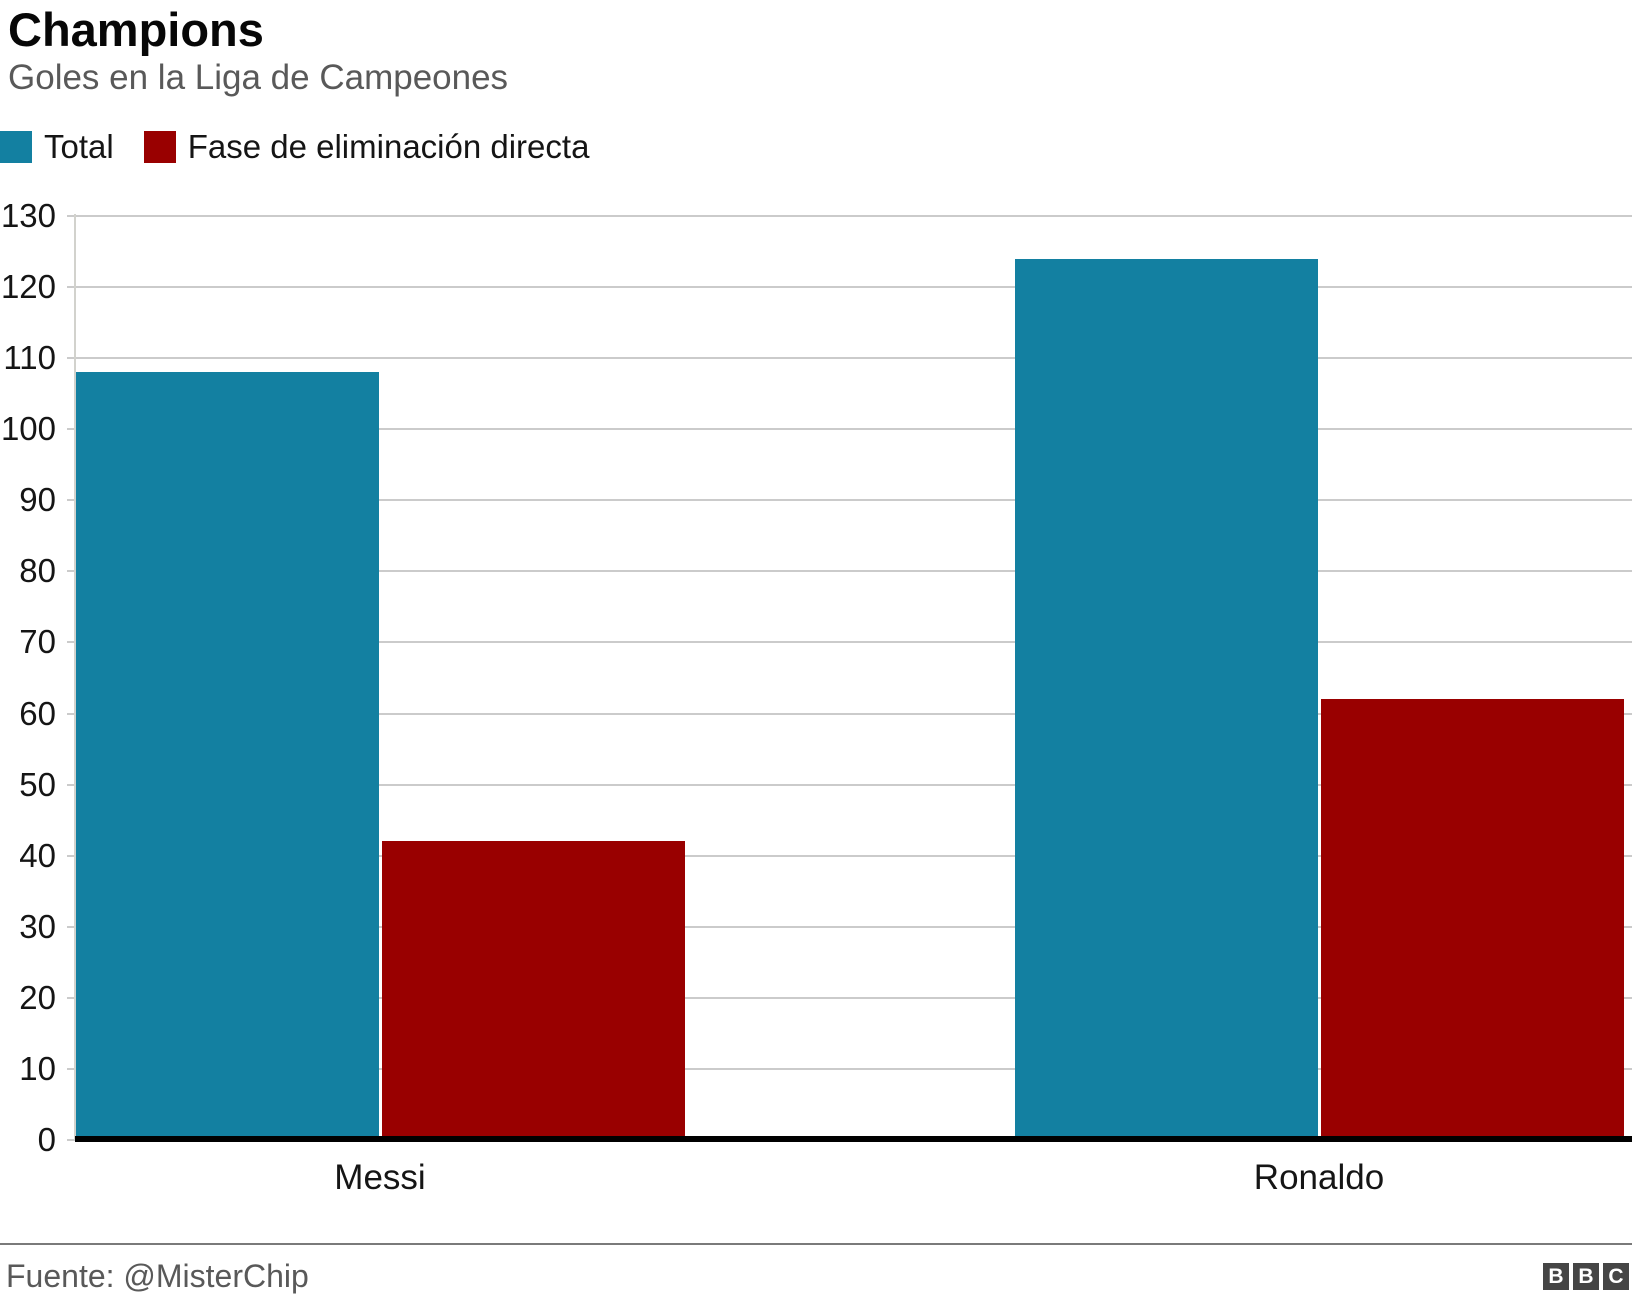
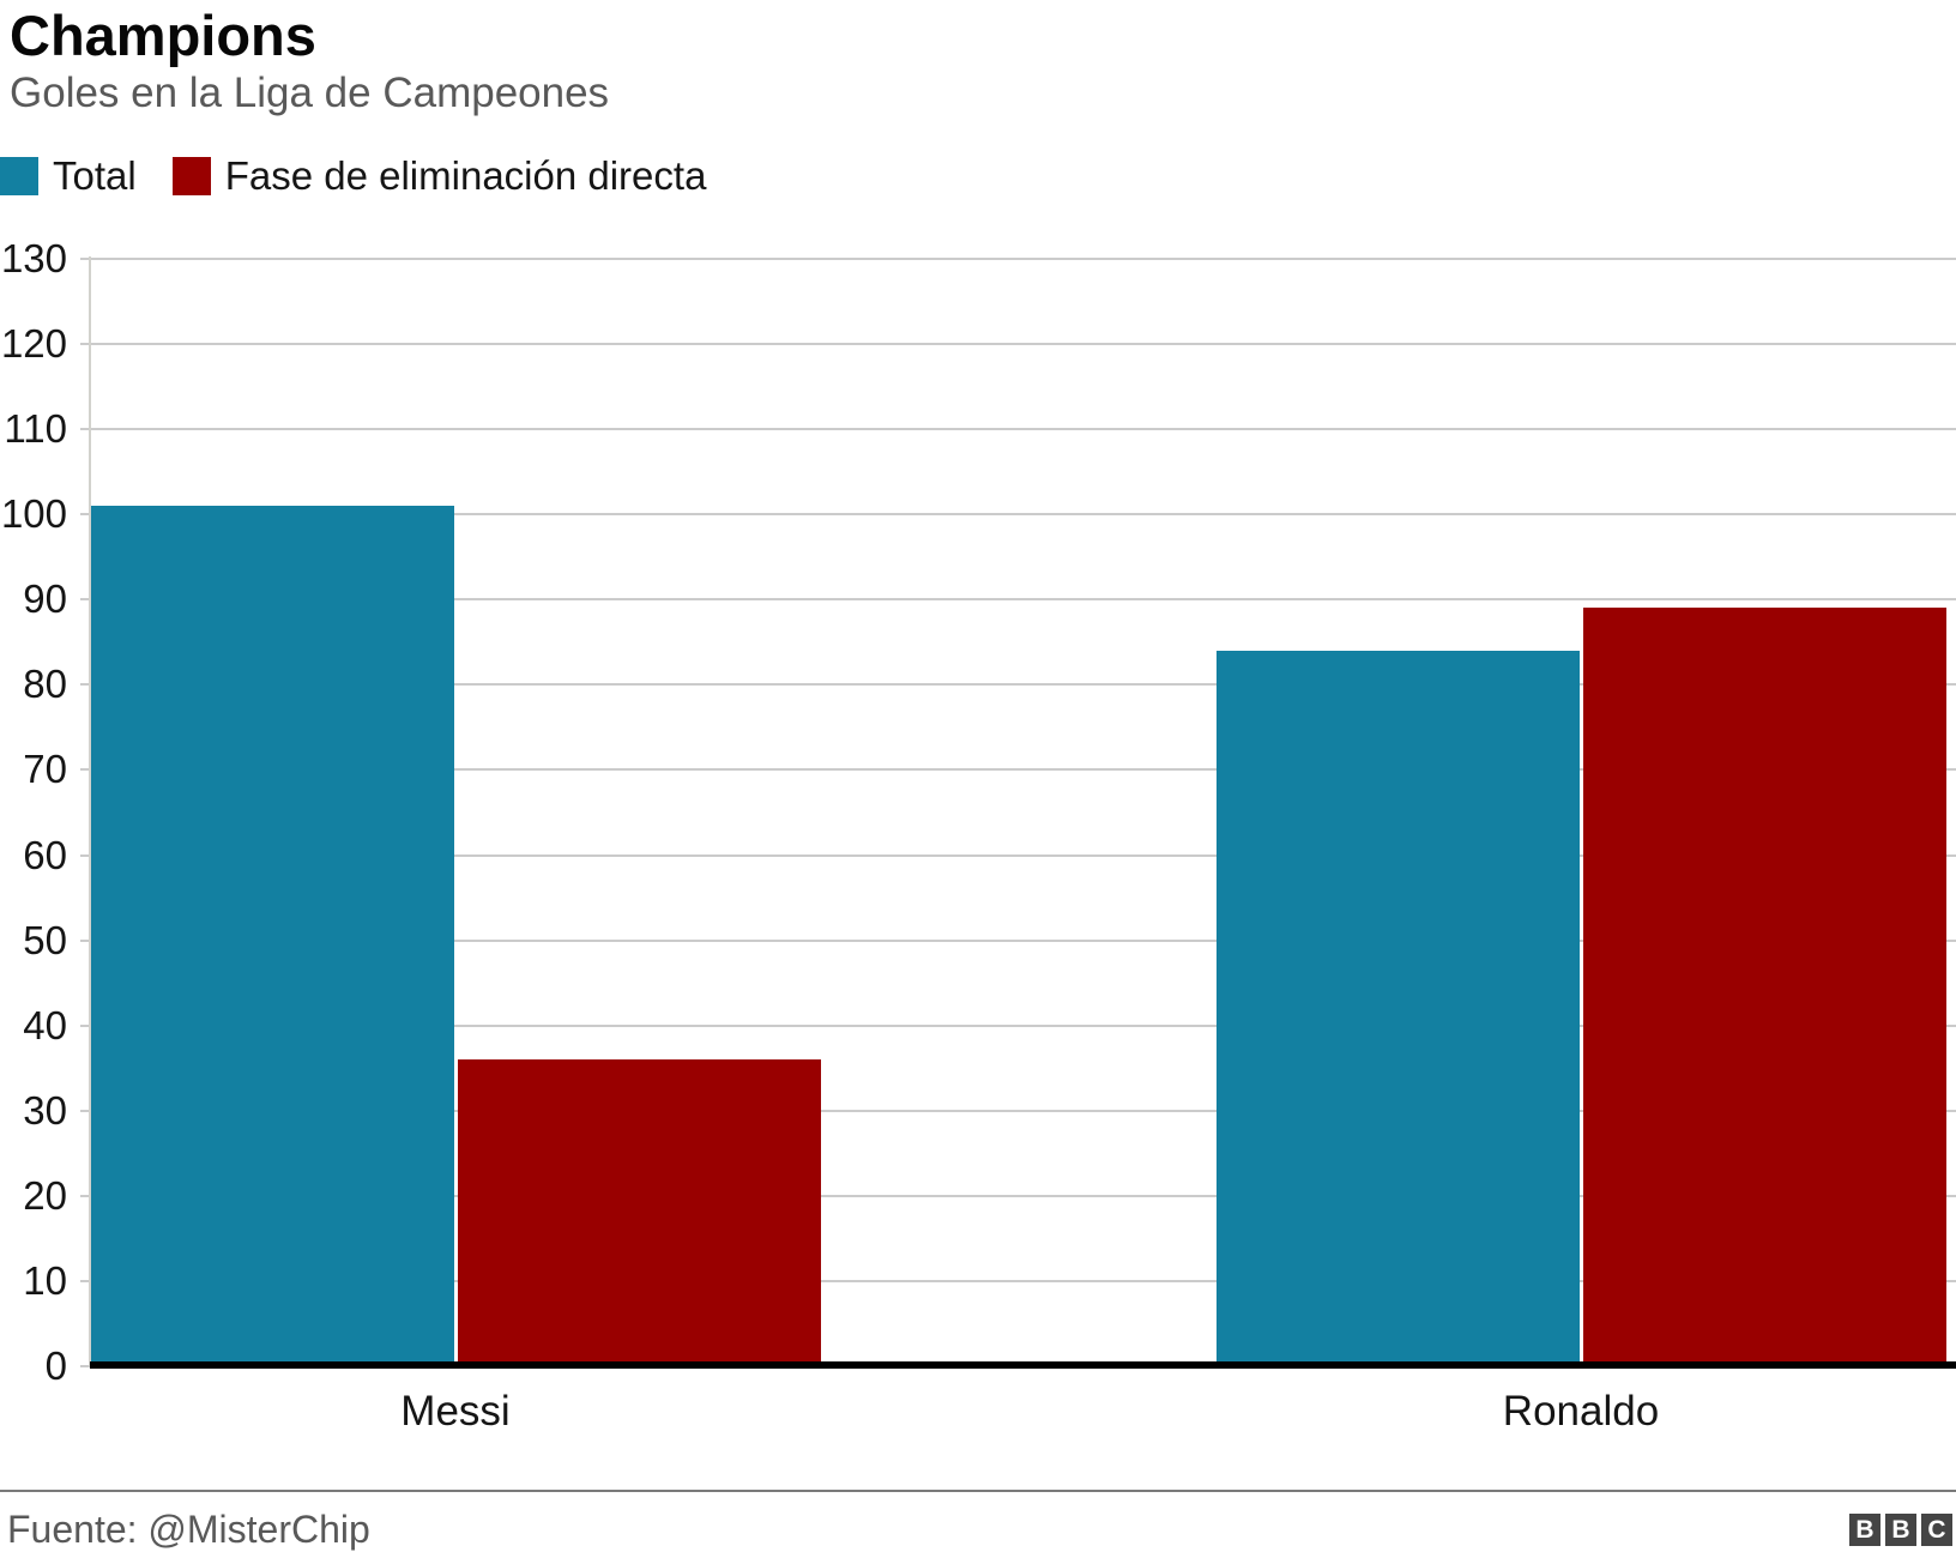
Total/Messi: 108 -> 101
Fase de eliminación directa/Messi: 42 -> 36
Total/Ronaldo: 124 -> 84
Fase de eliminación directa/Ronaldo: 62 -> 89
